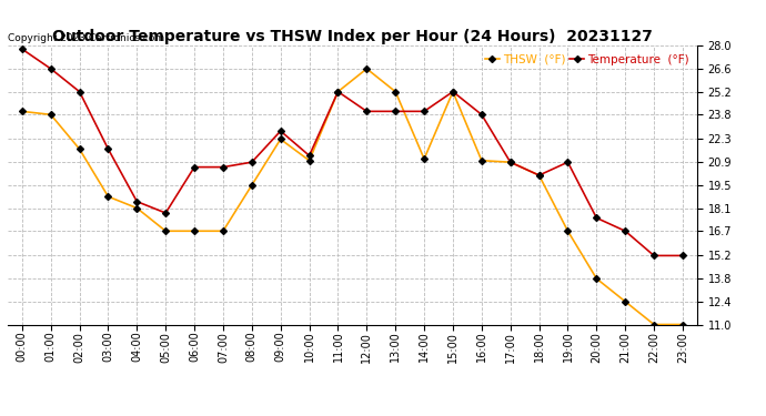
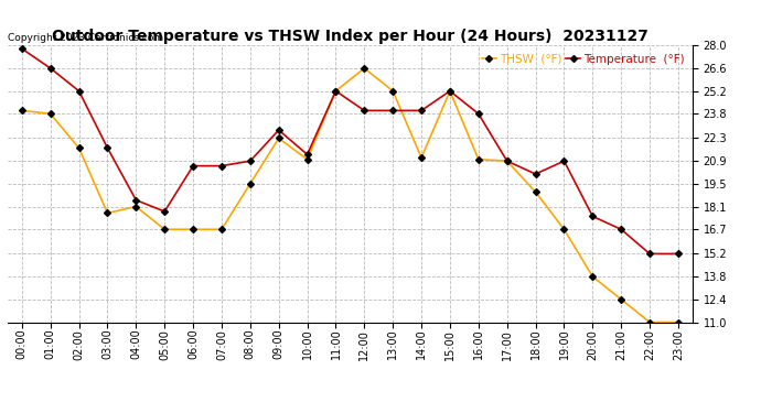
THSW (°F)/03:00: 18.8 -> 17.7
THSW (°F)/18:00: 20.1 -> 19.0
